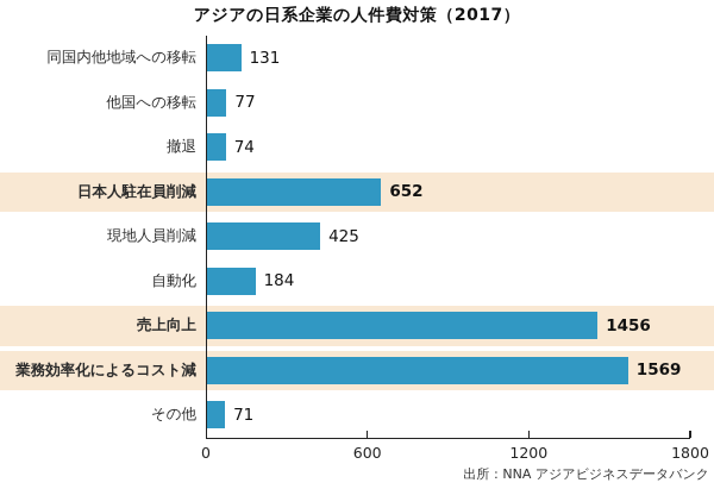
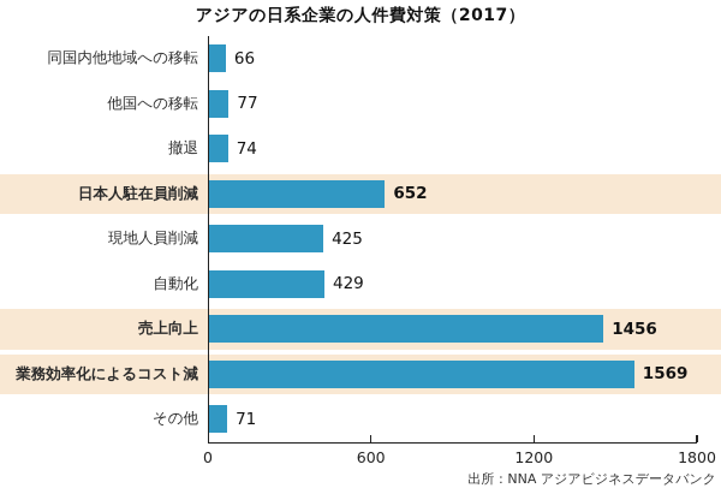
同国内他地域への移転: 131 -> 66
自動化: 184 -> 429
